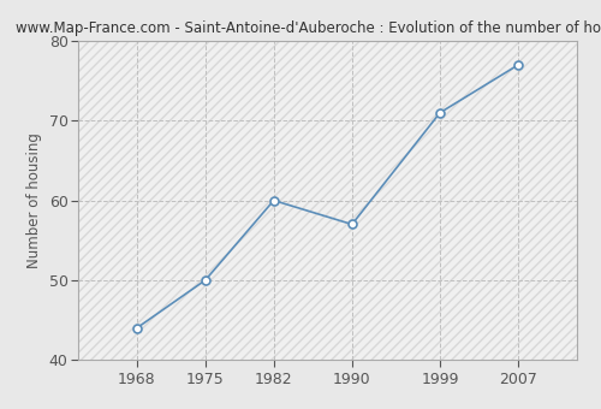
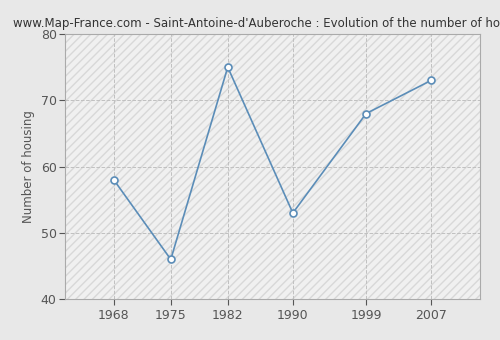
1968: 44 -> 58
1975: 50 -> 46
1982: 60 -> 75
1990: 57 -> 53
1999: 71 -> 68
2007: 77 -> 73
